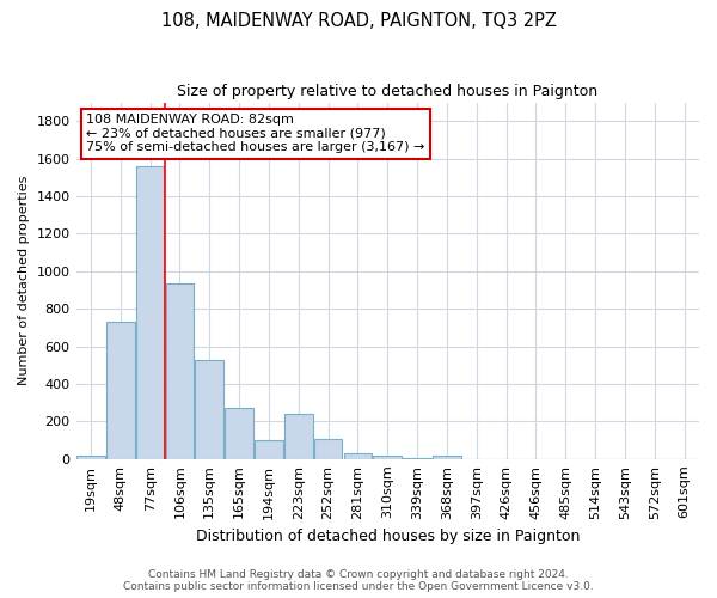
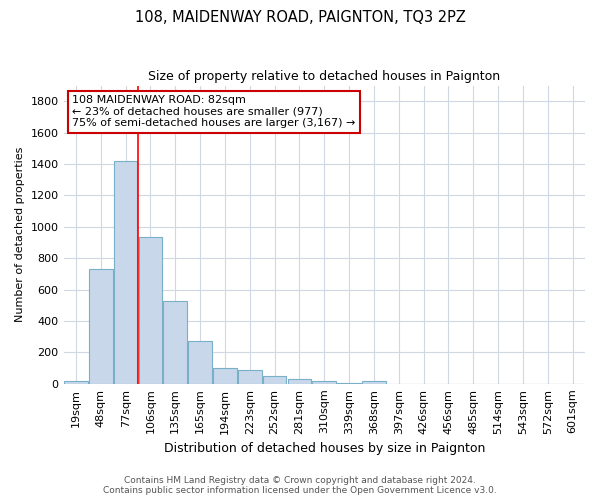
77sqm: 1560 -> 1420
223sqm: 240 -> 90
252sqm: 110 -> 50
